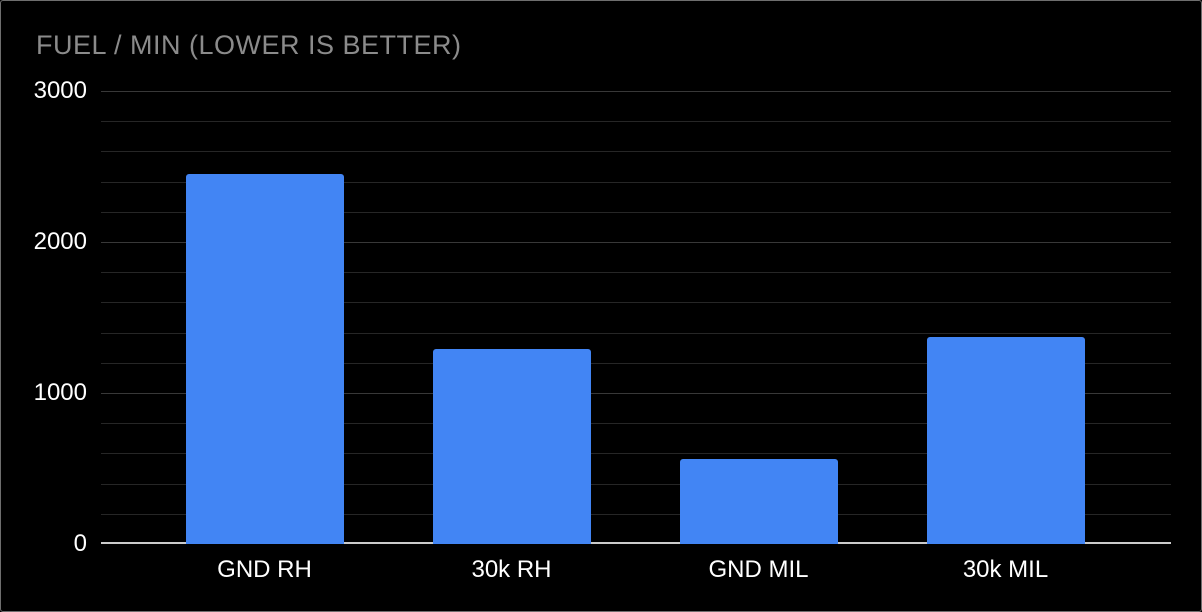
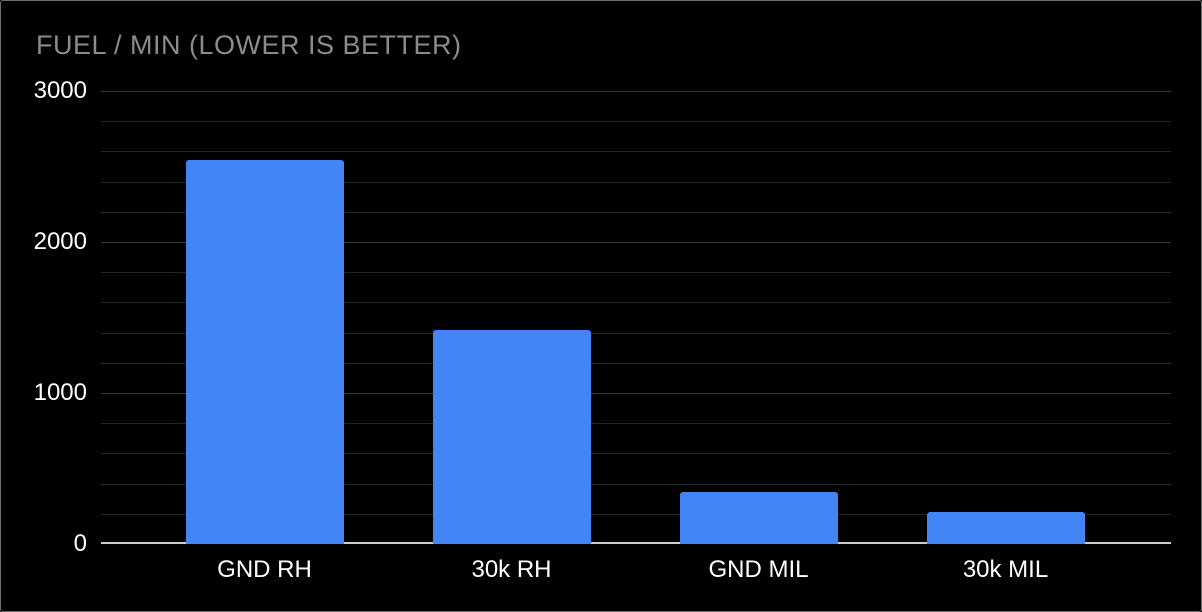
GND RH: 2450 -> 2540
30k RH: 1290 -> 1420
GND MIL: 560 -> 340
30k MIL: 1370 -> 220
